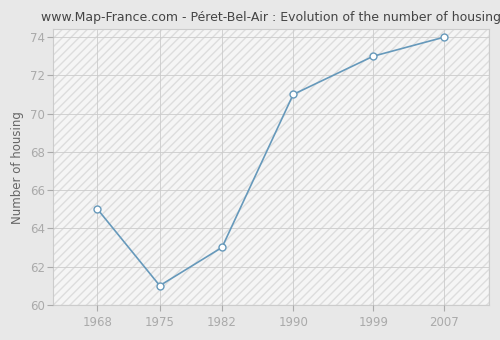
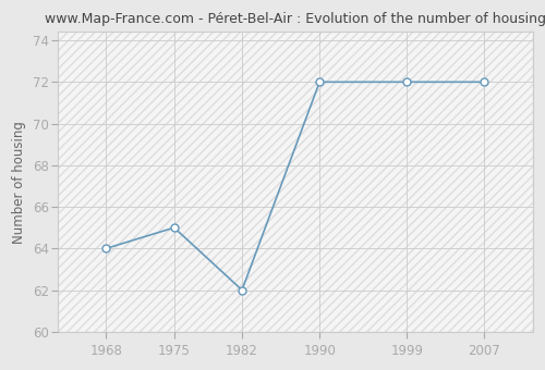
1968: 65 -> 64
1975: 61 -> 65
1982: 63 -> 62
1990: 71 -> 72
1999: 73 -> 72
2007: 74 -> 72
